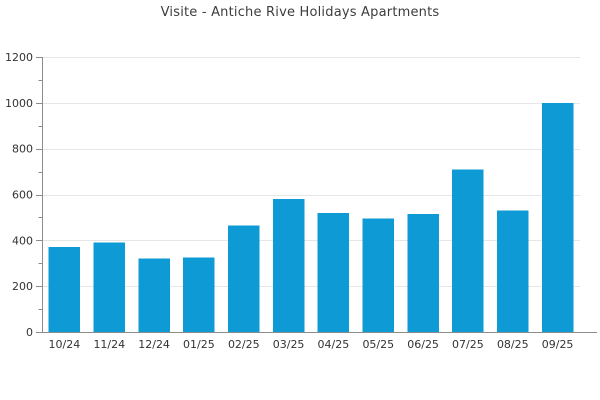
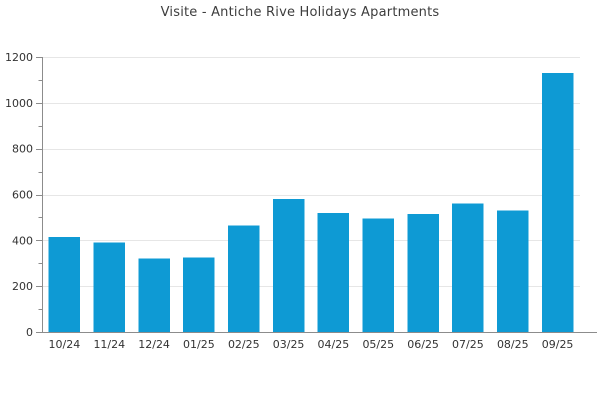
10/24: 370 -> 420
07/25: 710 -> 560
09/25: 1000 -> 1130
